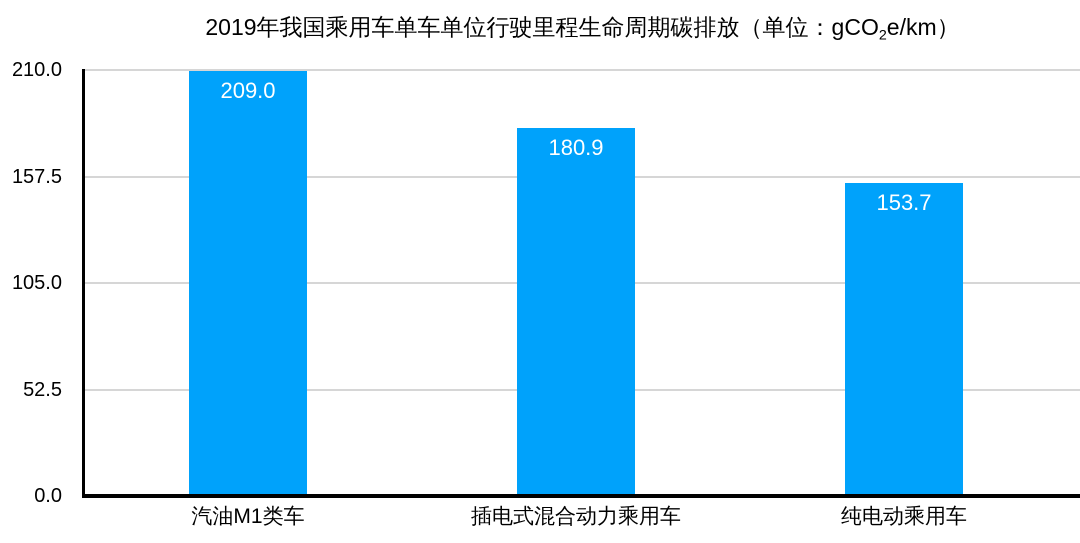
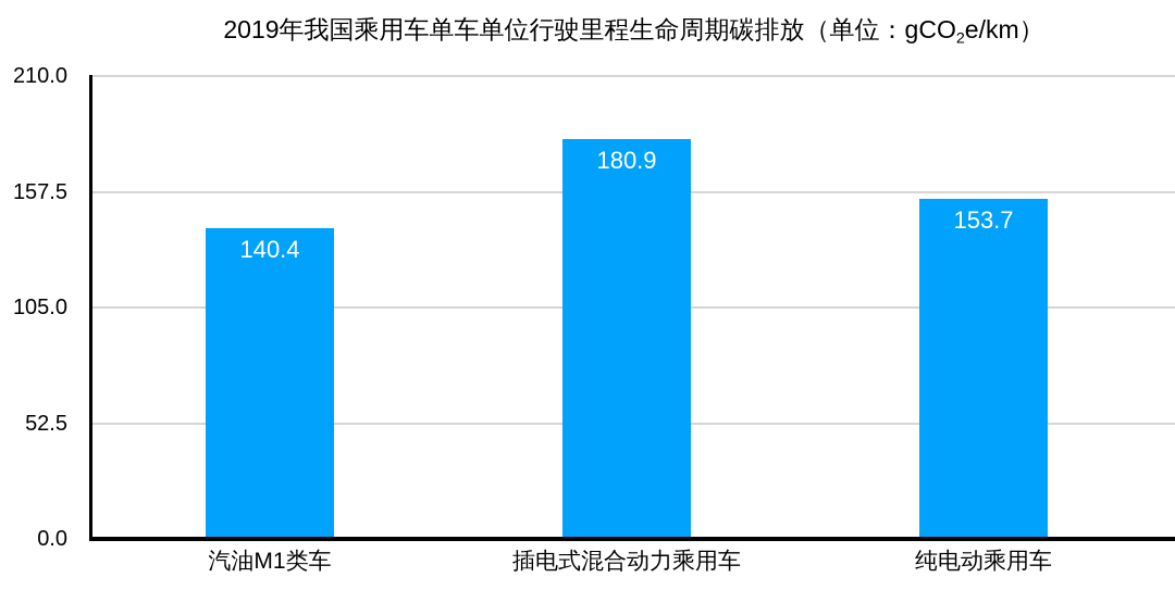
汽油M1类车: 209.0 -> 140.4
